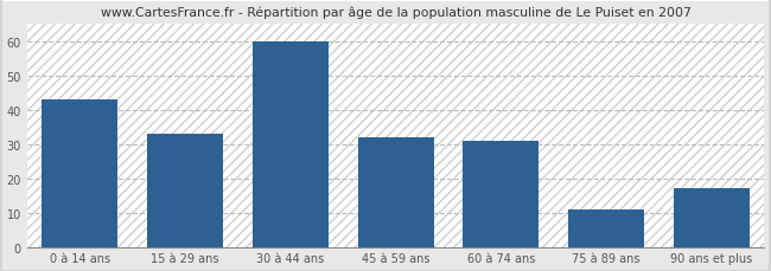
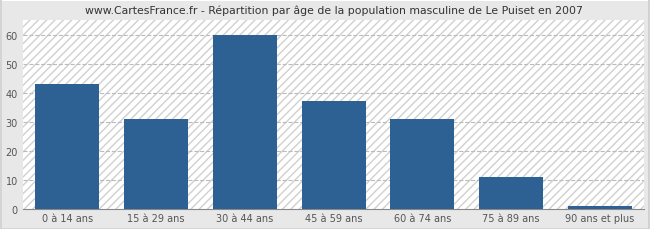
15 à 29 ans: 33 -> 31
45 à 59 ans: 32 -> 37
90 ans et plus: 17 -> 1
